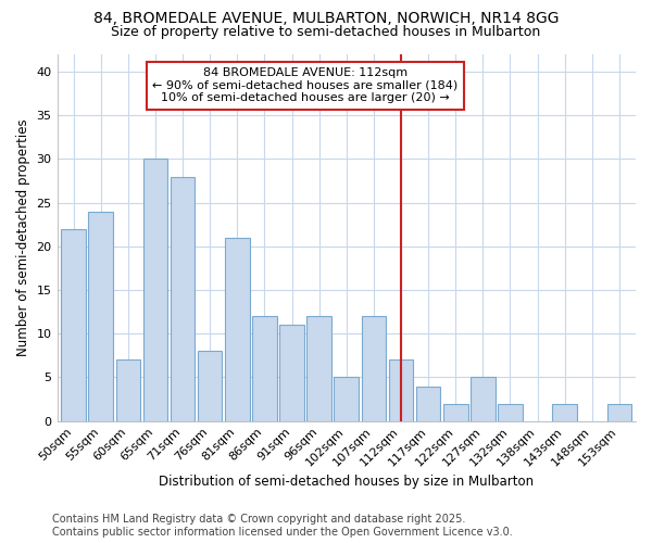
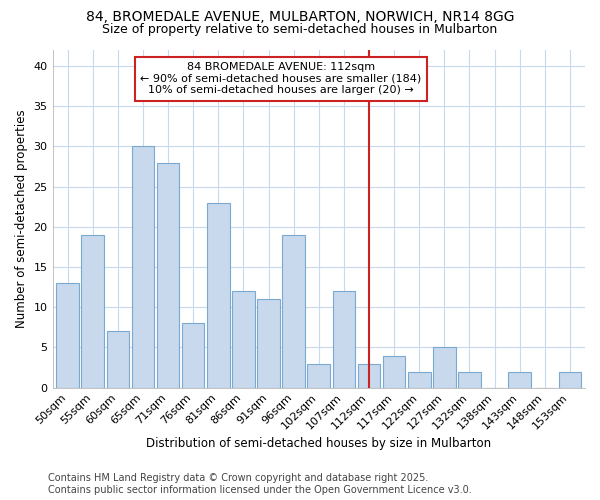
50sqm: 22 -> 13
55sqm: 24 -> 19
81sqm: 21 -> 23
96sqm: 12 -> 19
102sqm: 5 -> 3
112sqm: 7 -> 3
